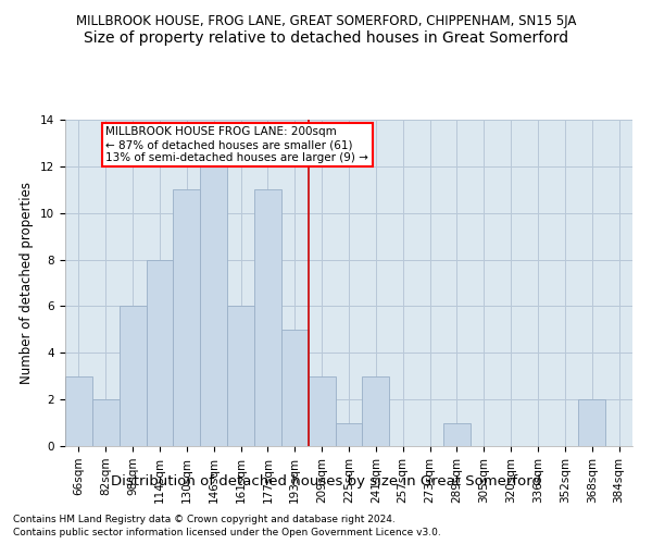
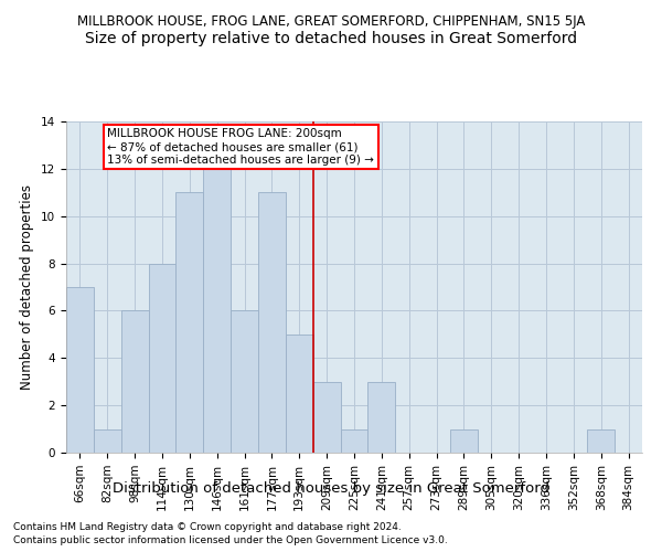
66sqm: 3 -> 7
82sqm: 2 -> 1
368sqm: 2 -> 1
